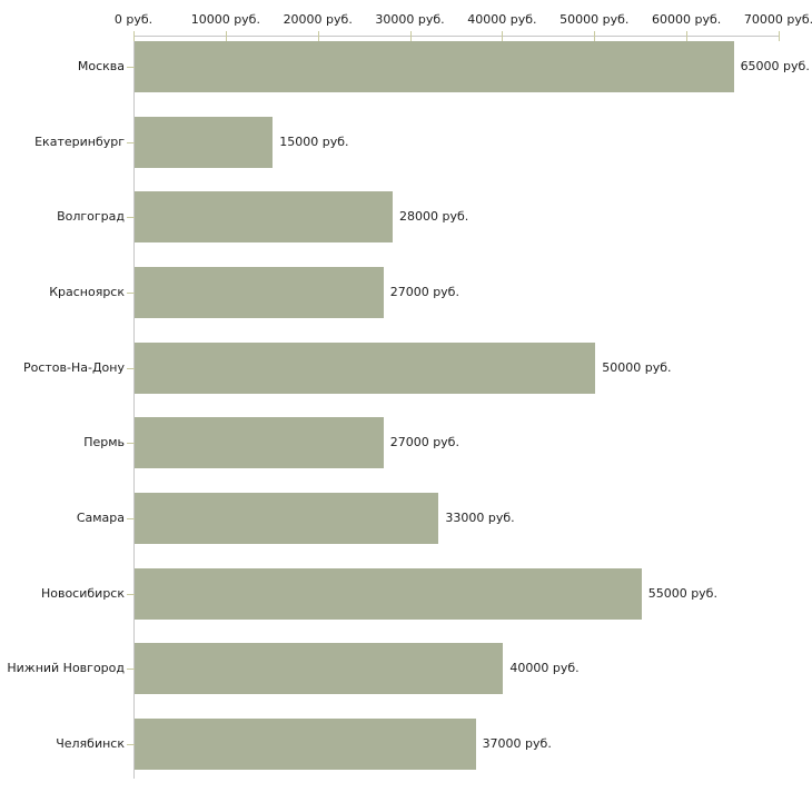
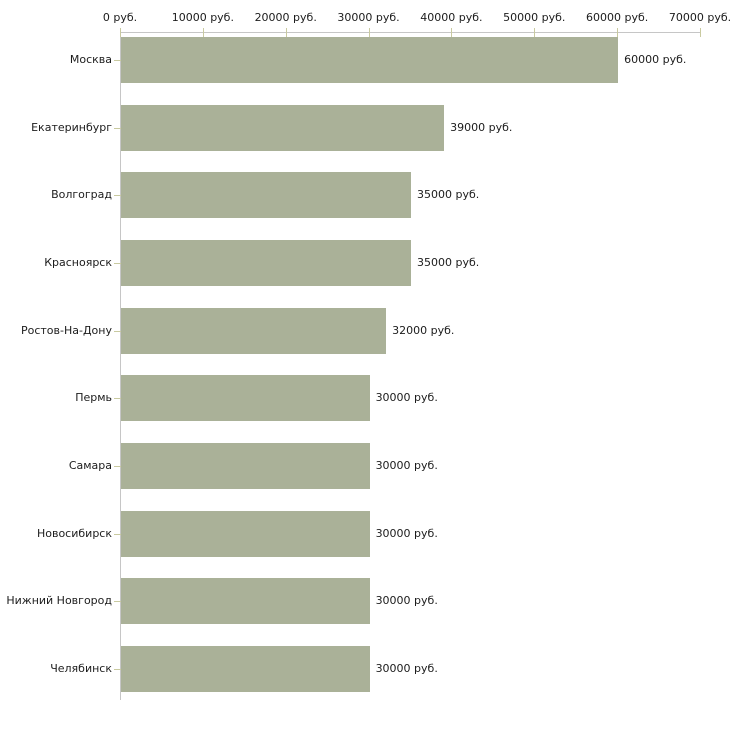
Москва: 65000 -> 60000
Екатеринбург: 15000 -> 39000
Волгоград: 28000 -> 35000
Красноярск: 27000 -> 35000
Ростов-На-Дону: 50000 -> 32000
Пермь: 27000 -> 30000
Самара: 33000 -> 30000
Новосибирск: 55000 -> 30000
Нижний Новгород: 40000 -> 30000
Челябинск: 37000 -> 30000
